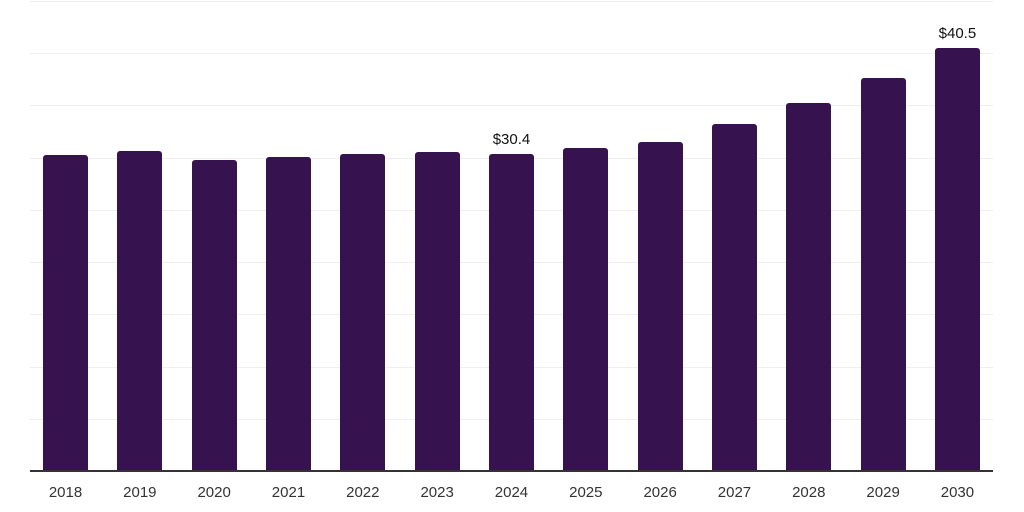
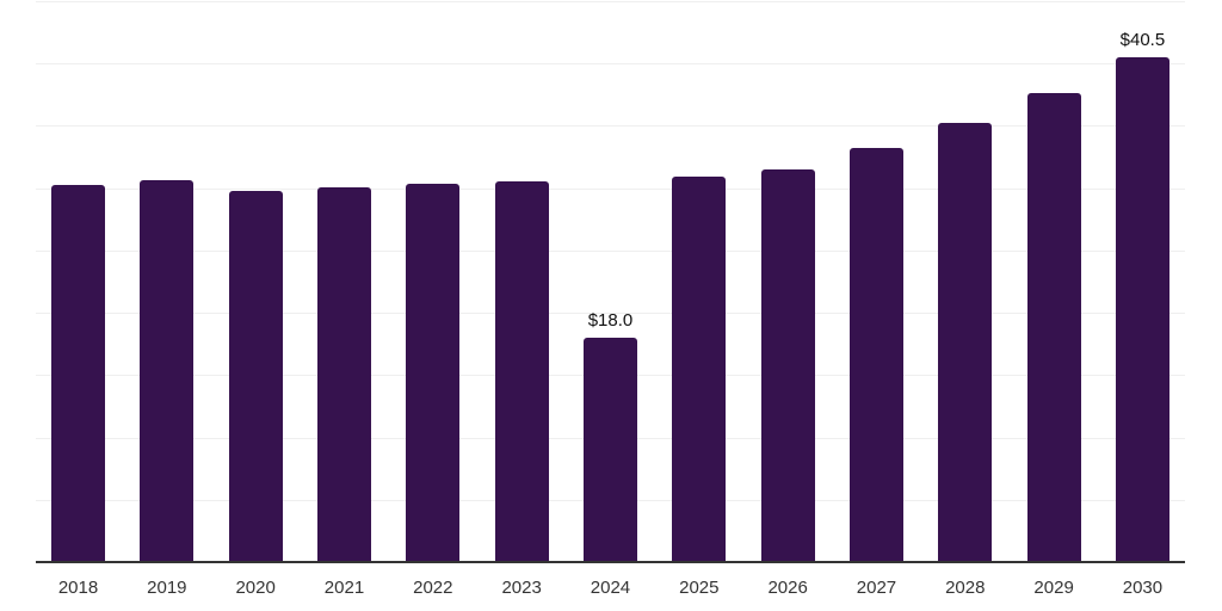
2024: $30.4 -> $18.0
